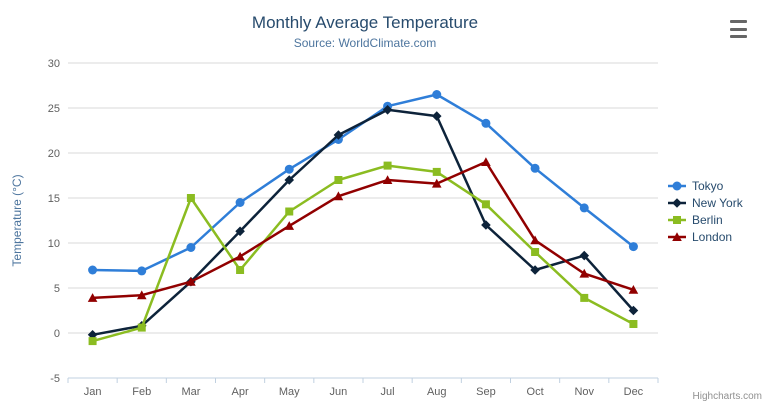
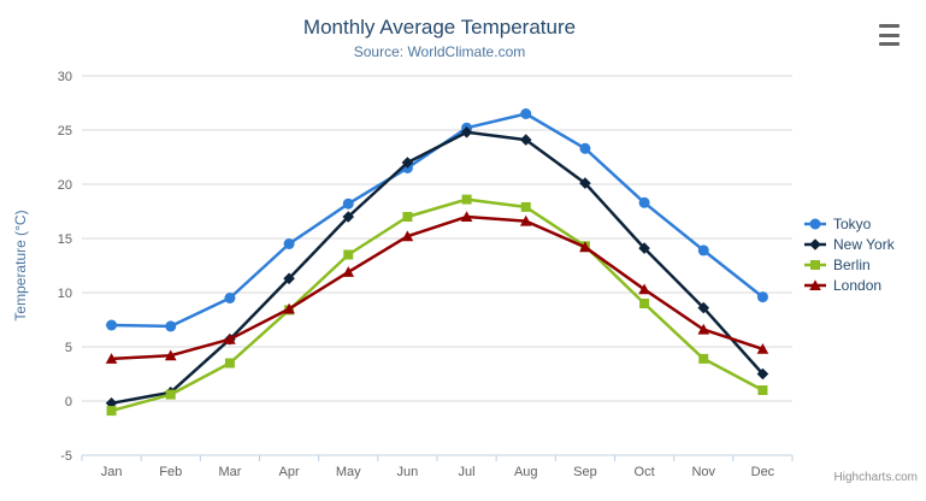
Berlin/Mar: 15 -> 4
Berlin/Apr: 7 -> 8
New York/Sep: 12 -> 20
London/Sep: 19 -> 14
New York/Oct: 7 -> 14
